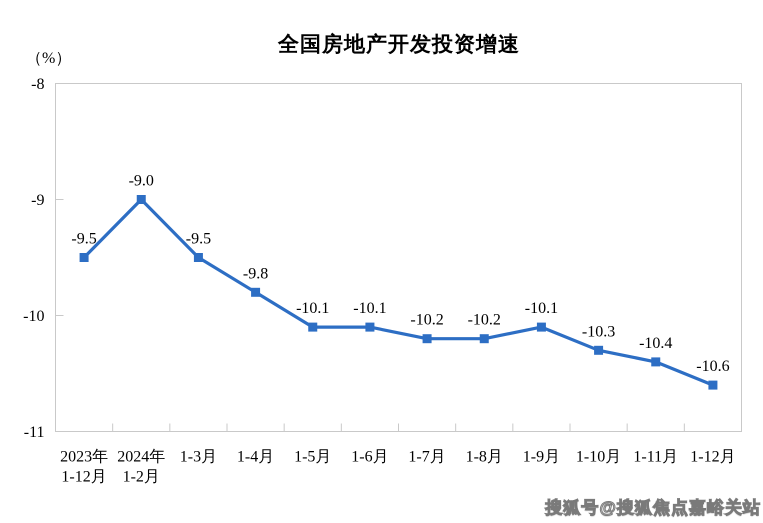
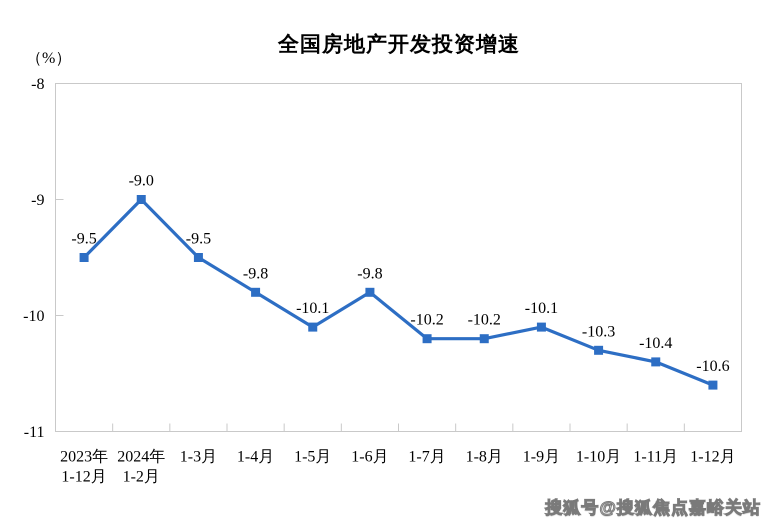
1-6月: -10.1 -> -9.8
